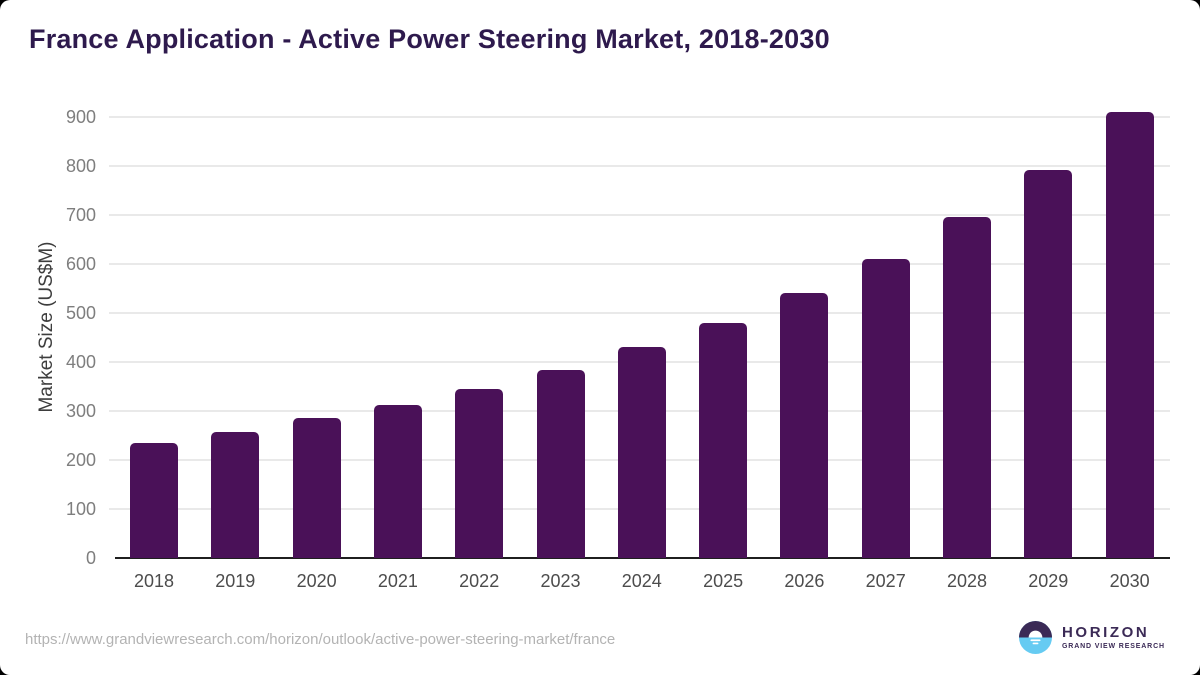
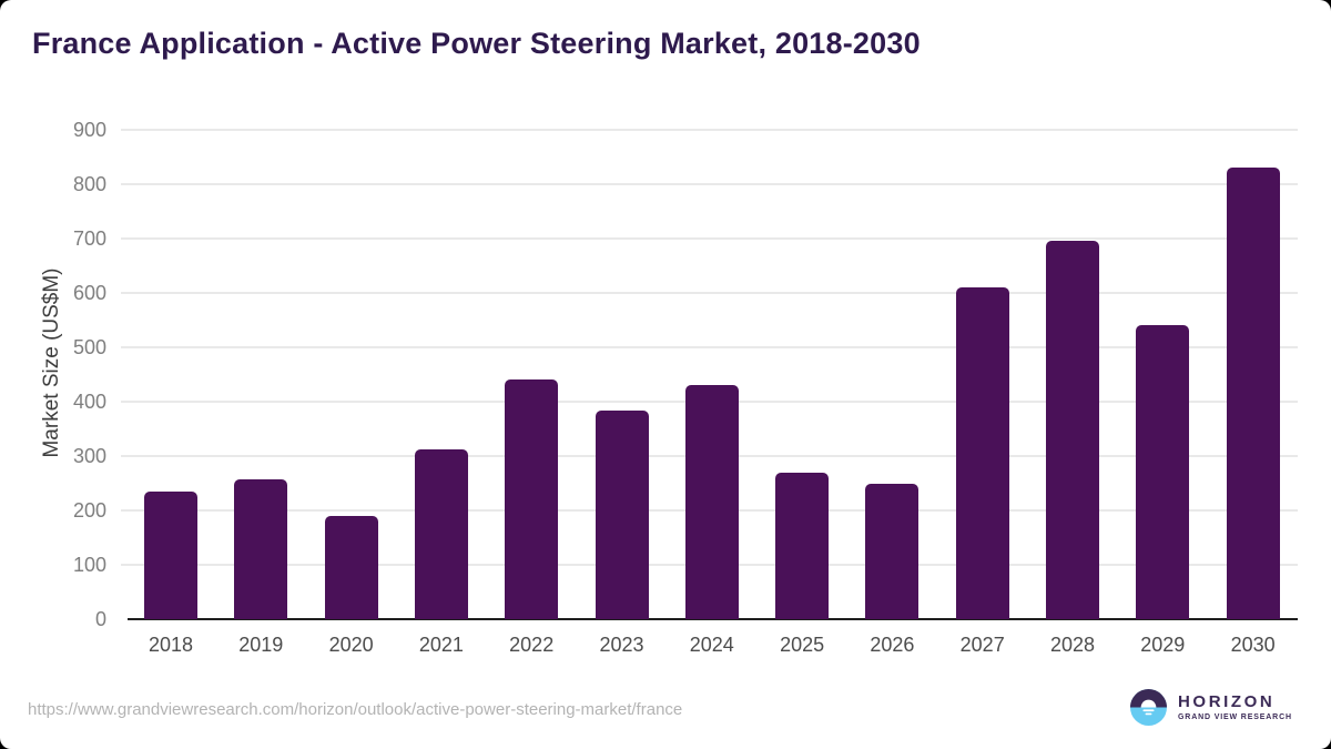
2020: 280 -> 190
2022: 340 -> 440
2025: 480 -> 270
2026: 540 -> 250
2029: 790 -> 540
2030: 910 -> 830
